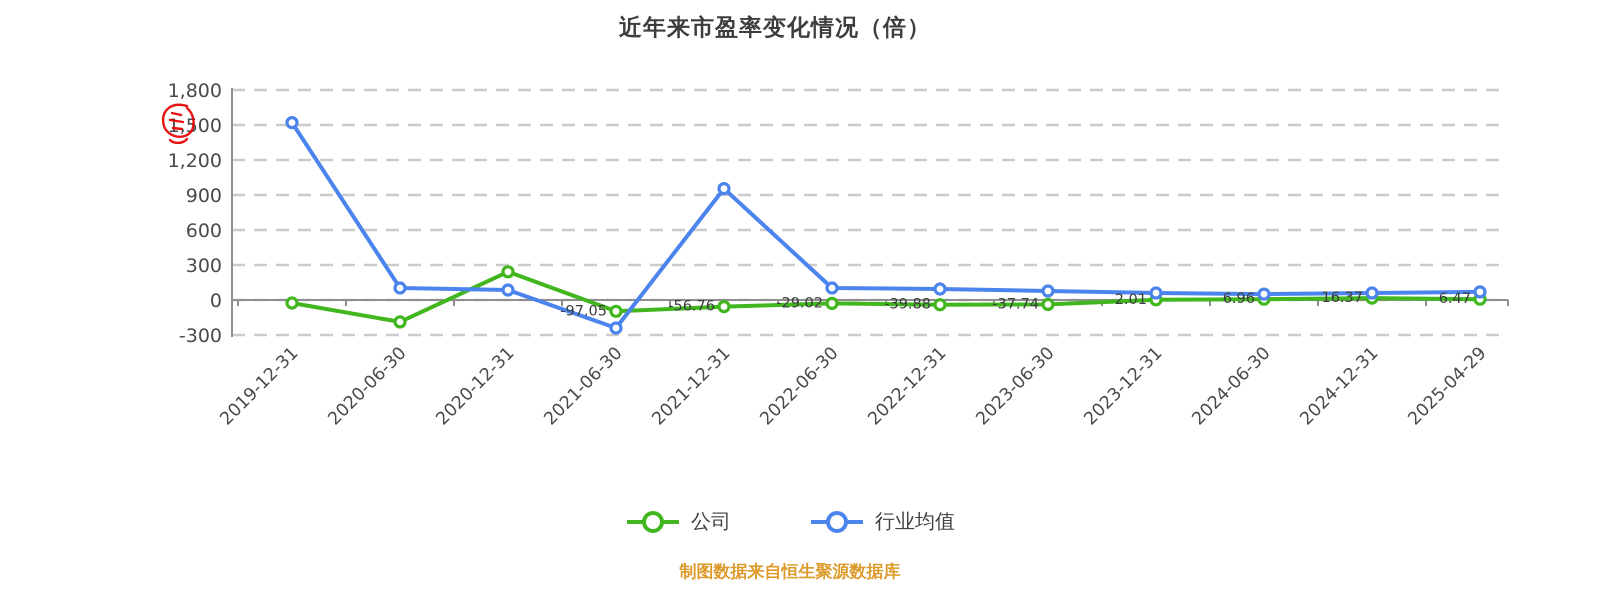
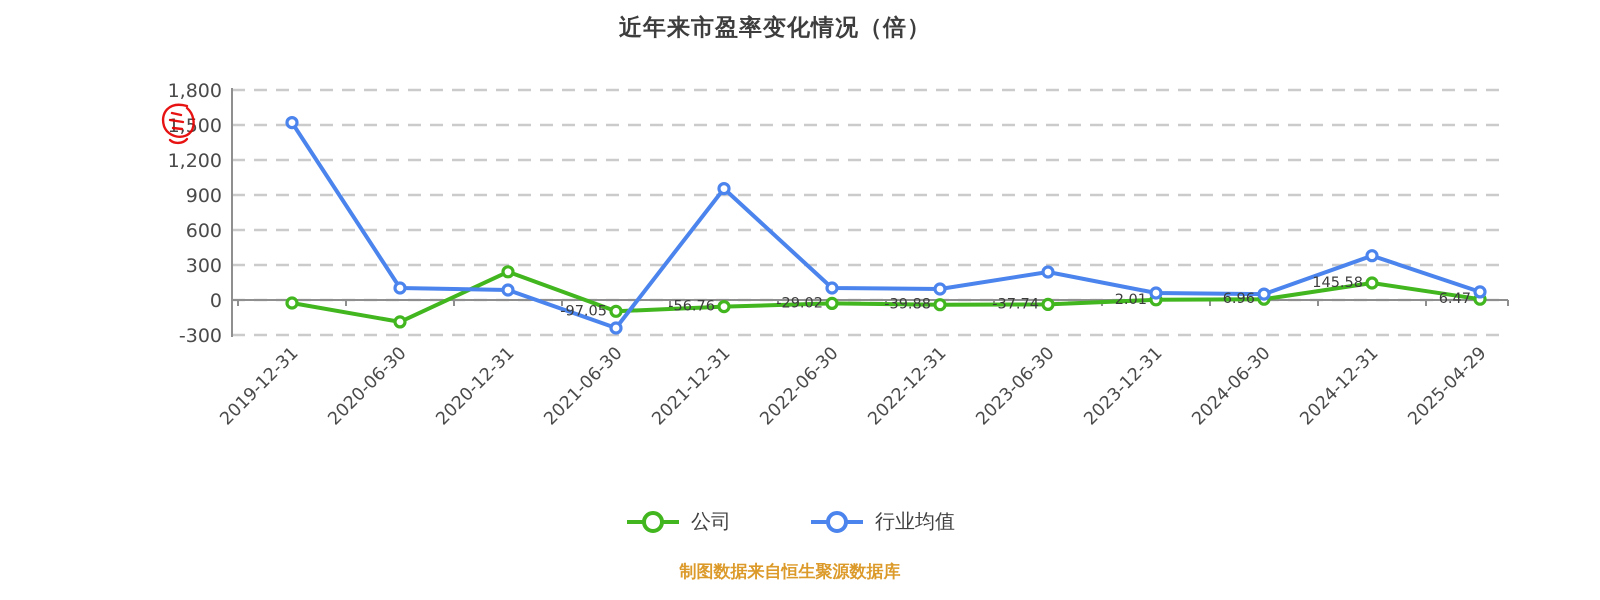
行业均值/2023-06-30: 80 -> 240
公司/2024-12-31: 16.37 -> 145.58
行业均值/2024-12-31: 60 -> 380
